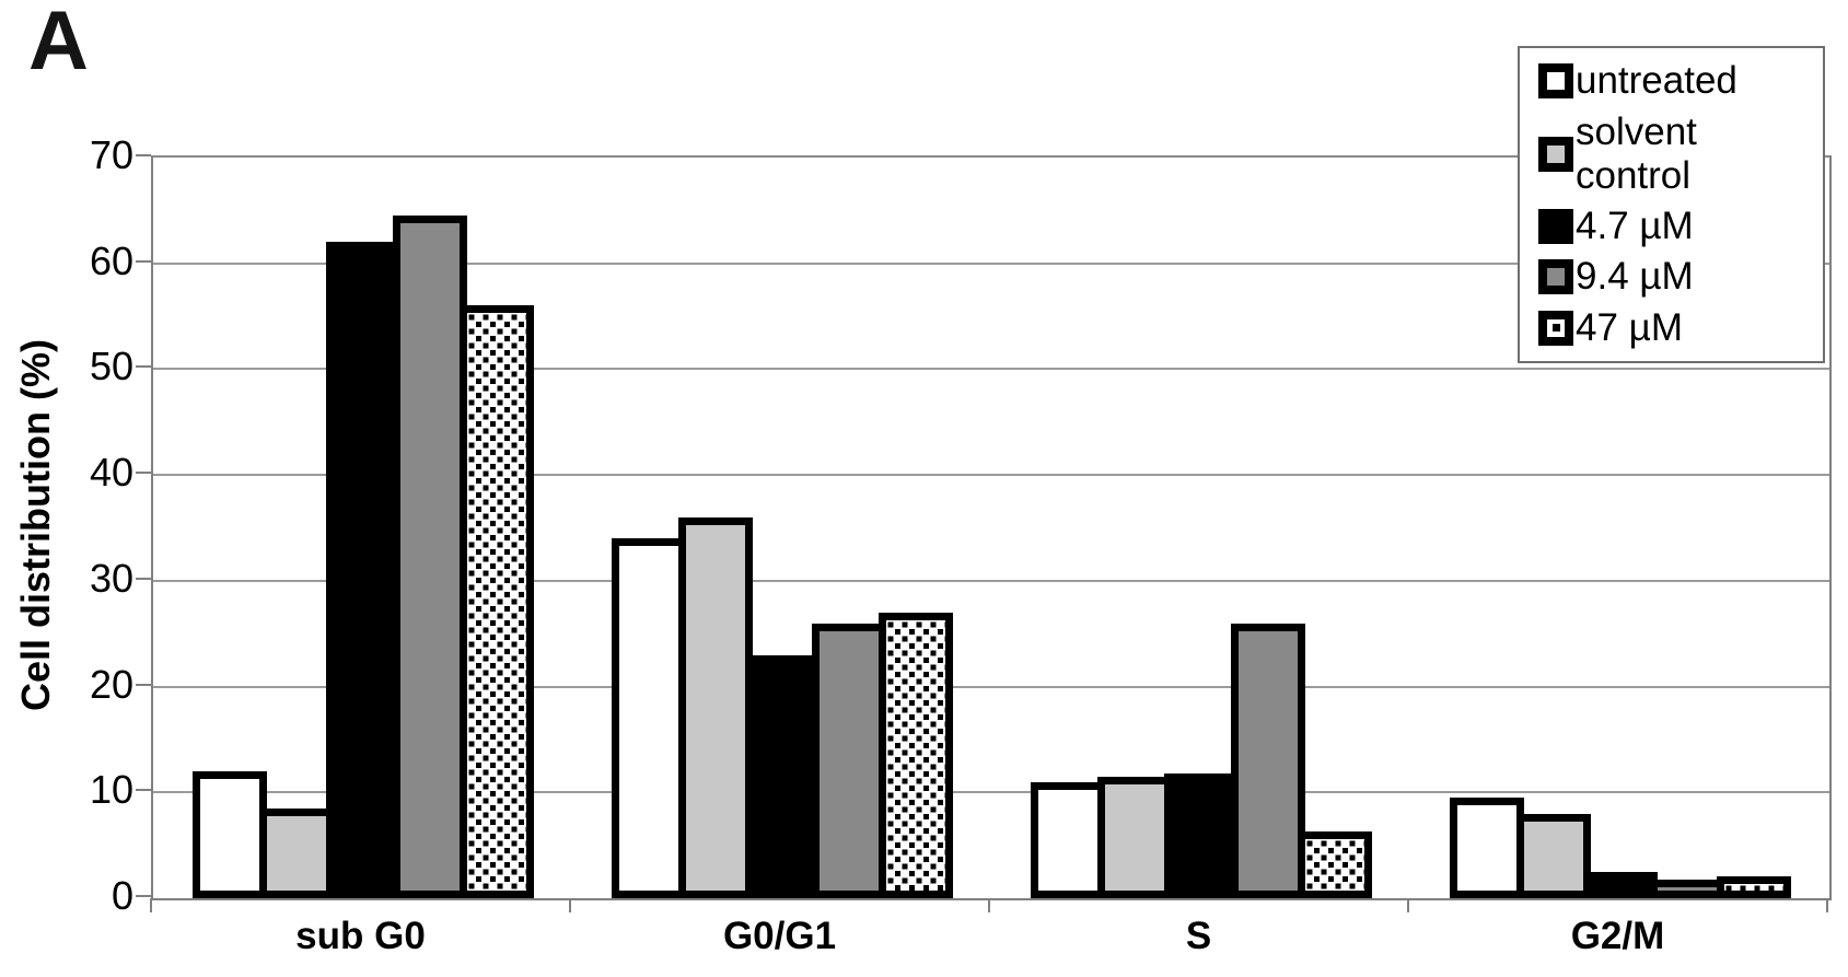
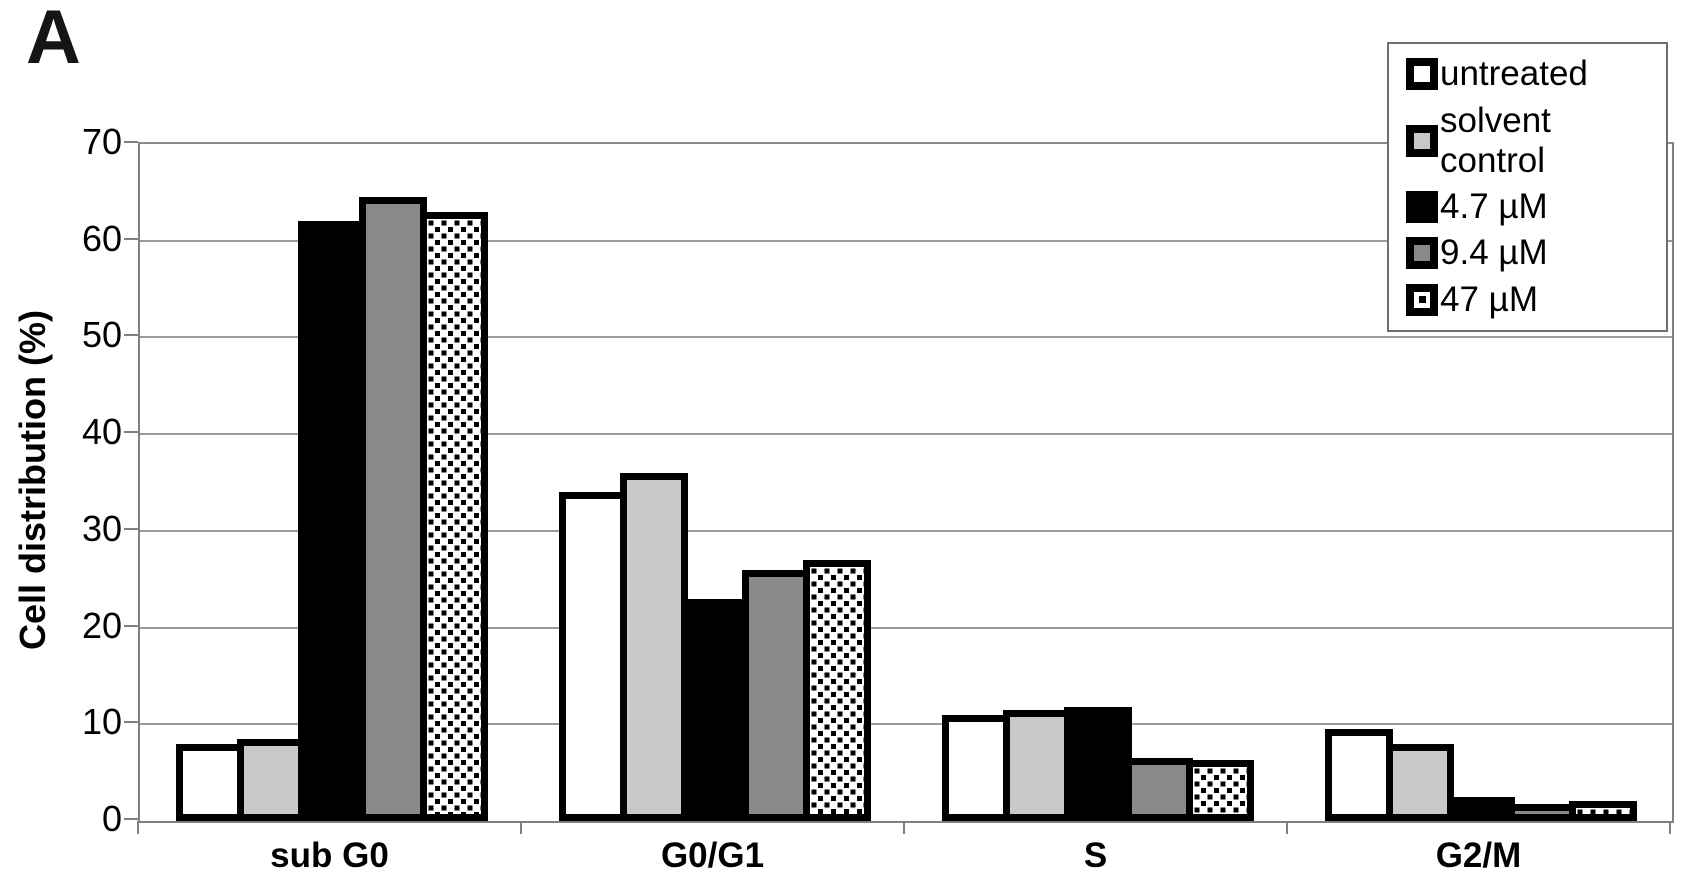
untreated/sub G0: 12 -> 8
47 µM/sub G0: 56 -> 63
9.4 µM/S: 26 -> 6
